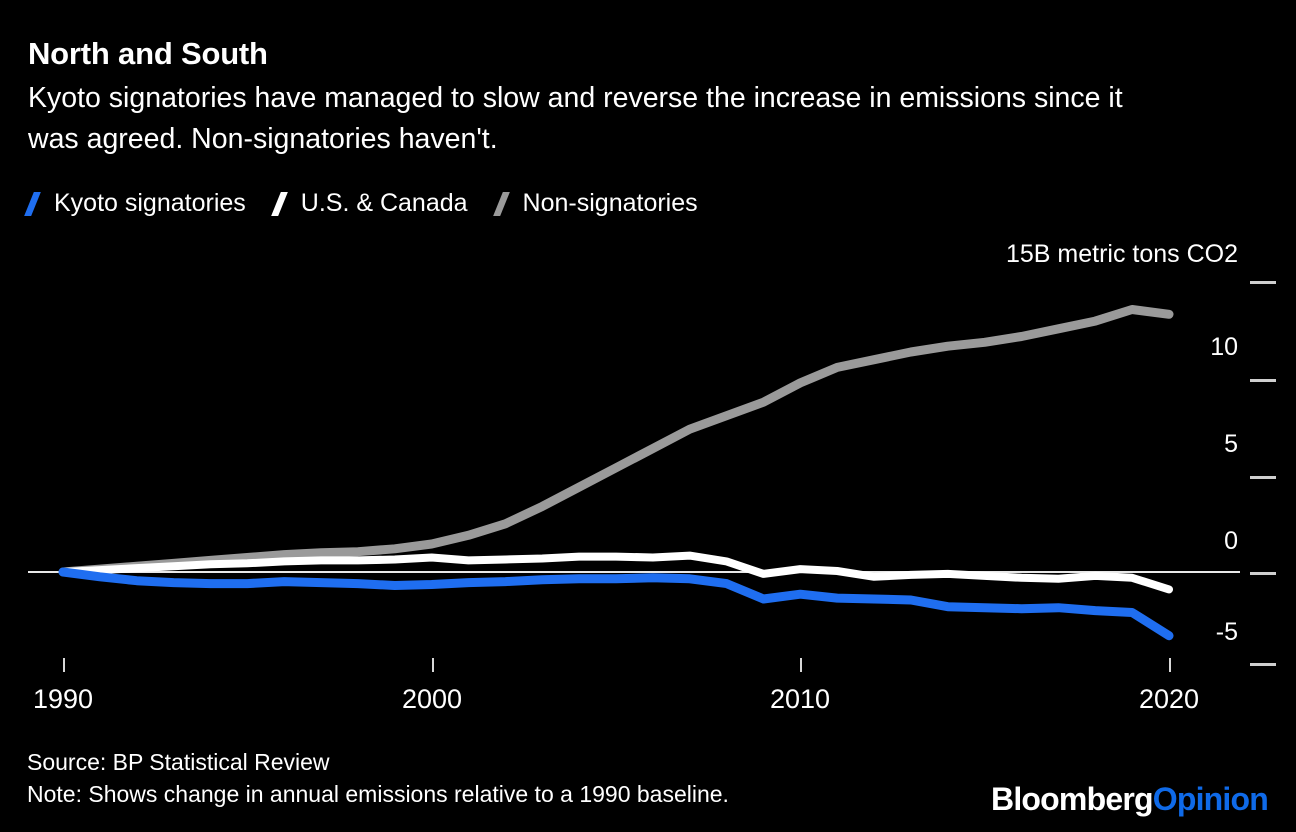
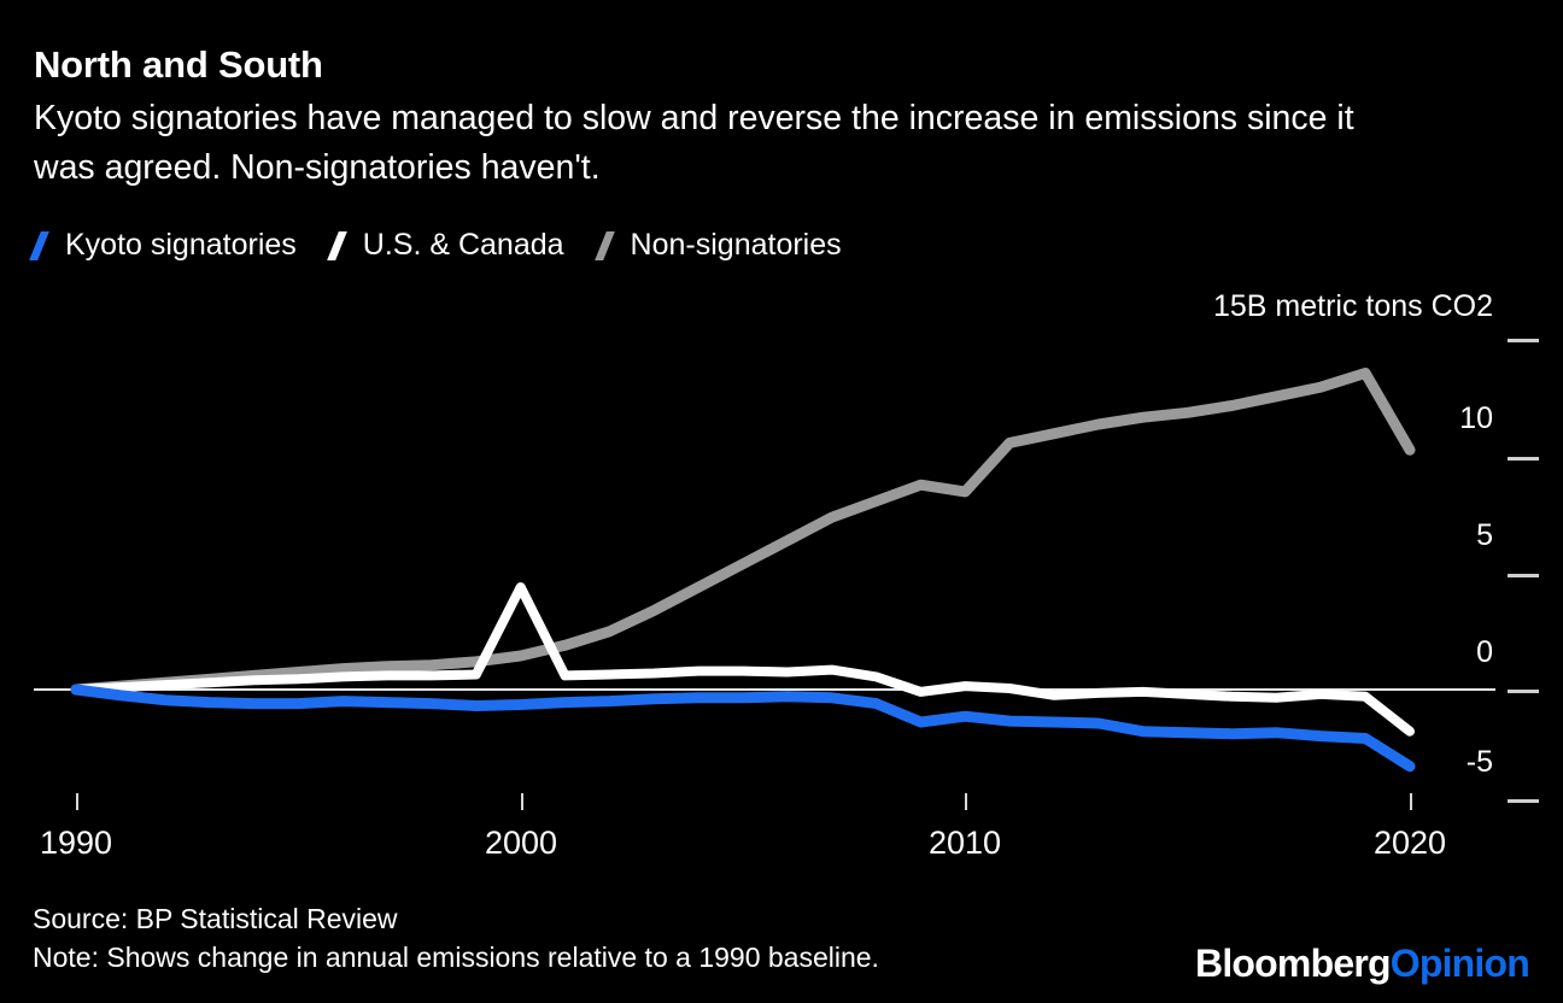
U.S. & Canada/2000: 0.8 -> 4.4
Non-signatories/2010: 9.8 -> 8.5
U.S. & Canada/2020: -0.9 -> -1.8
Non-signatories/2020: 13.3 -> 10.3
